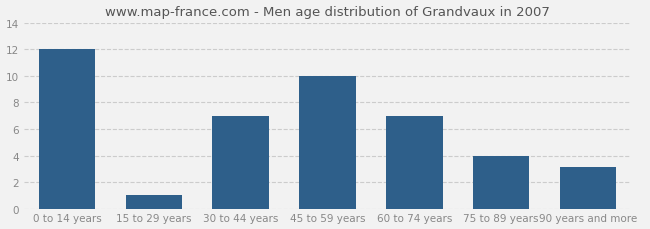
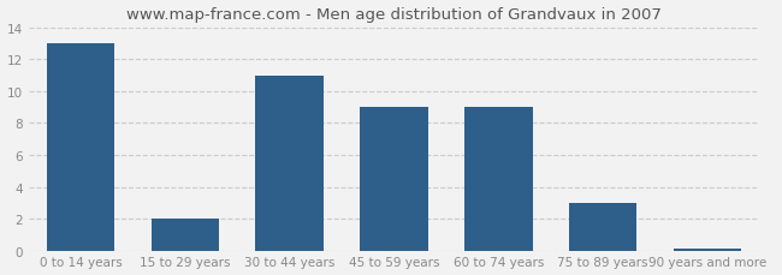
0 to 14 years: 12.0 -> 13.0
15 to 29 years: 1.0 -> 2.0
30 to 44 years: 7.0 -> 11.0
45 to 59 years: 10.0 -> 9.0
60 to 74 years: 7.0 -> 9.0
75 to 89 years: 4.0 -> 3.0
90 years and more: 3.1 -> 0.1
